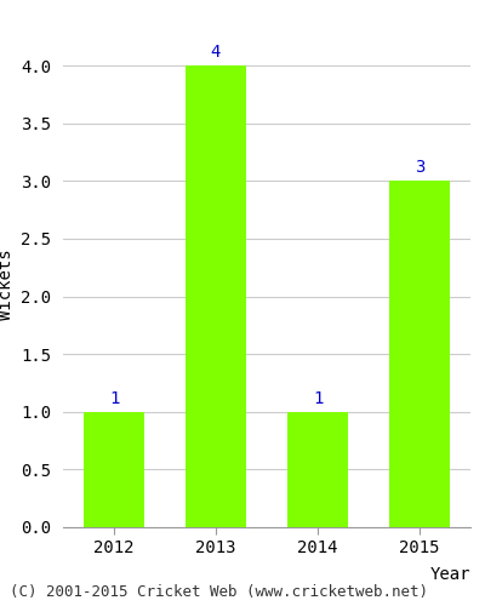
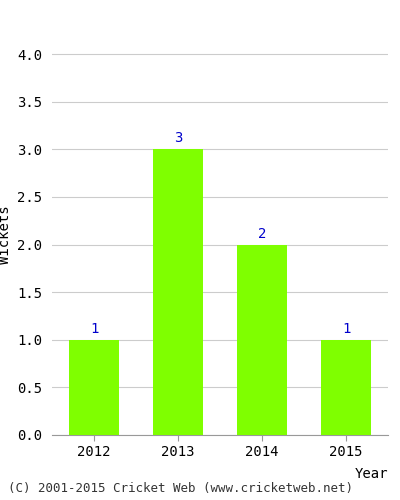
2013: 4 -> 3
2014: 1 -> 2
2015: 3 -> 1
